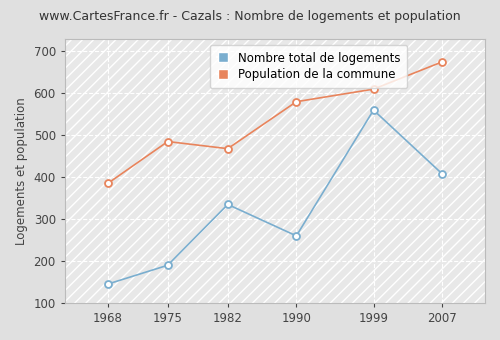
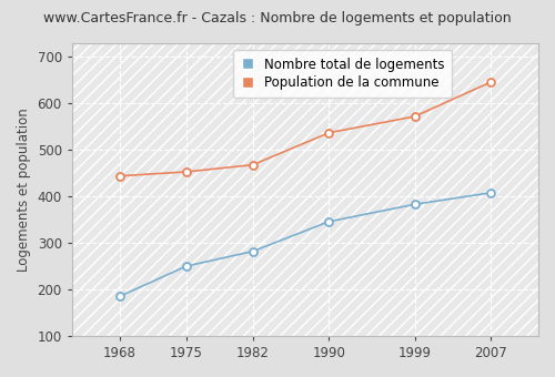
Nombre total de logements/1968: 145 -> 185
Population de la commune/1968: 385 -> 444
Nombre total de logements/1975: 190 -> 250
Population de la commune/1975: 485 -> 453
Nombre total de logements/1982: 335 -> 282
Nombre total de logements/1990: 260 -> 346
Population de la commune/1990: 580 -> 537
Nombre total de logements/1999: 560 -> 383
Population de la commune/1999: 610 -> 572
Population de la commune/2007: 675 -> 646
